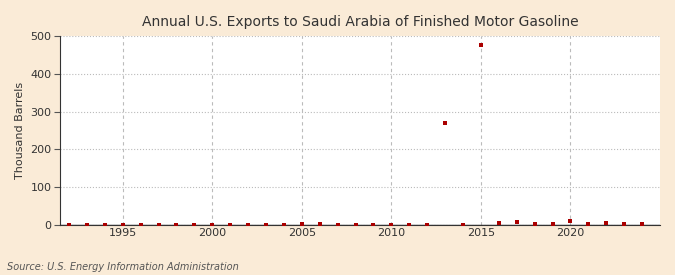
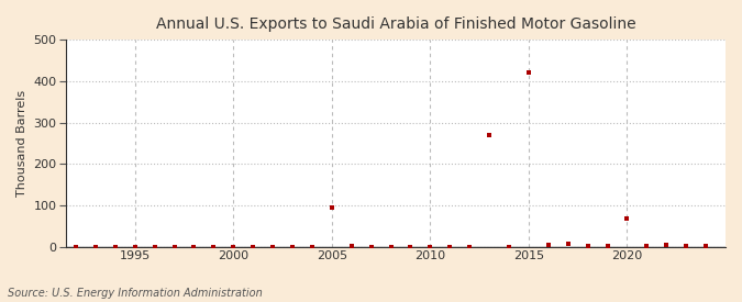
2005: 3 -> 95
2015: 475 -> 420
2020: 10 -> 70
